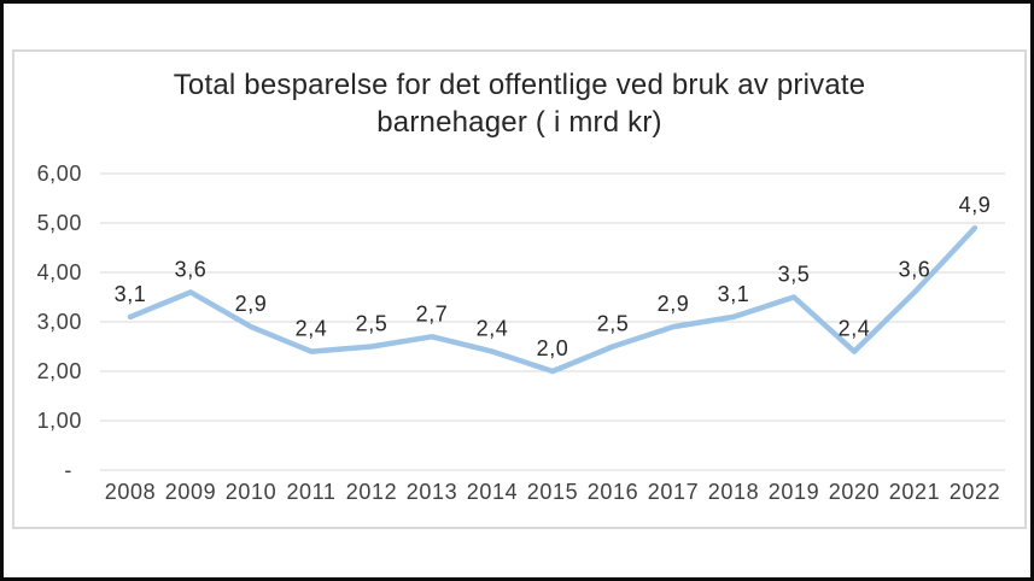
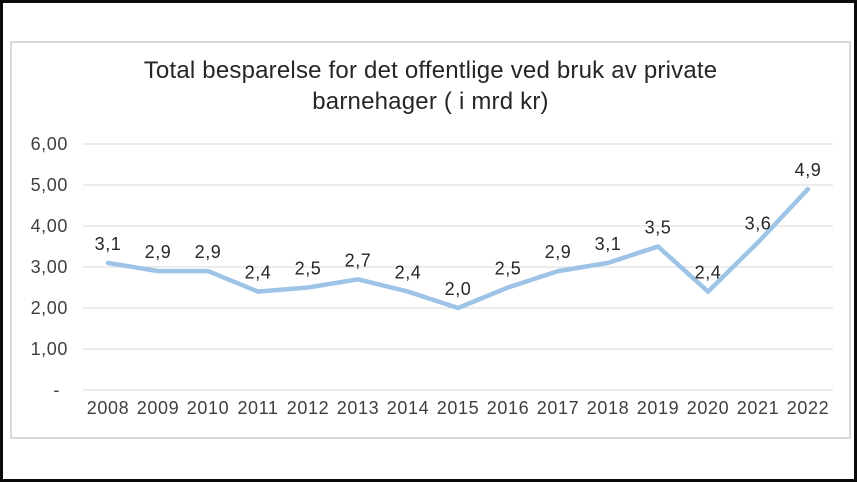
2009: 3,6 -> 2,9
